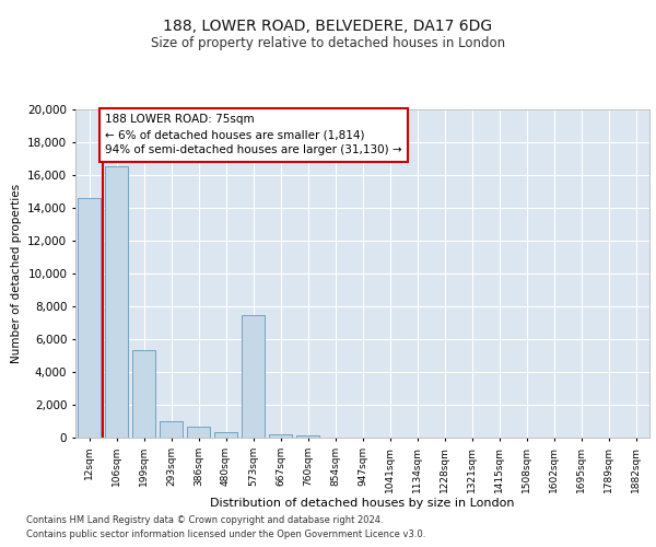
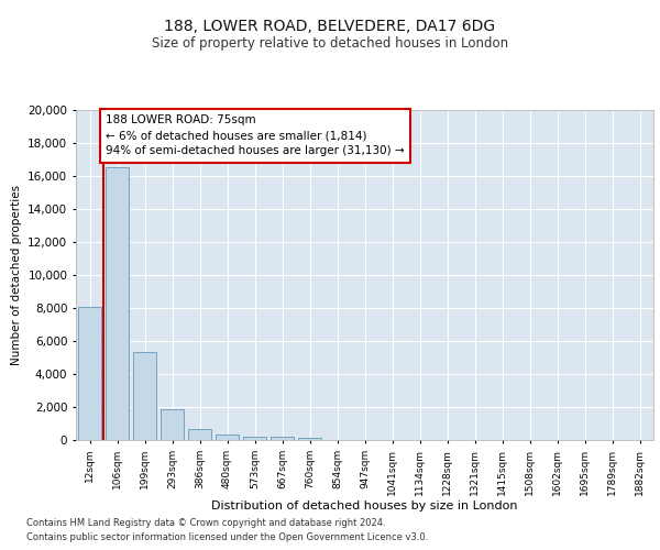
12sqm: 14,600 -> 8,100
293sqm: 1,000 -> 1,800
573sqm: 7,500 -> 200
